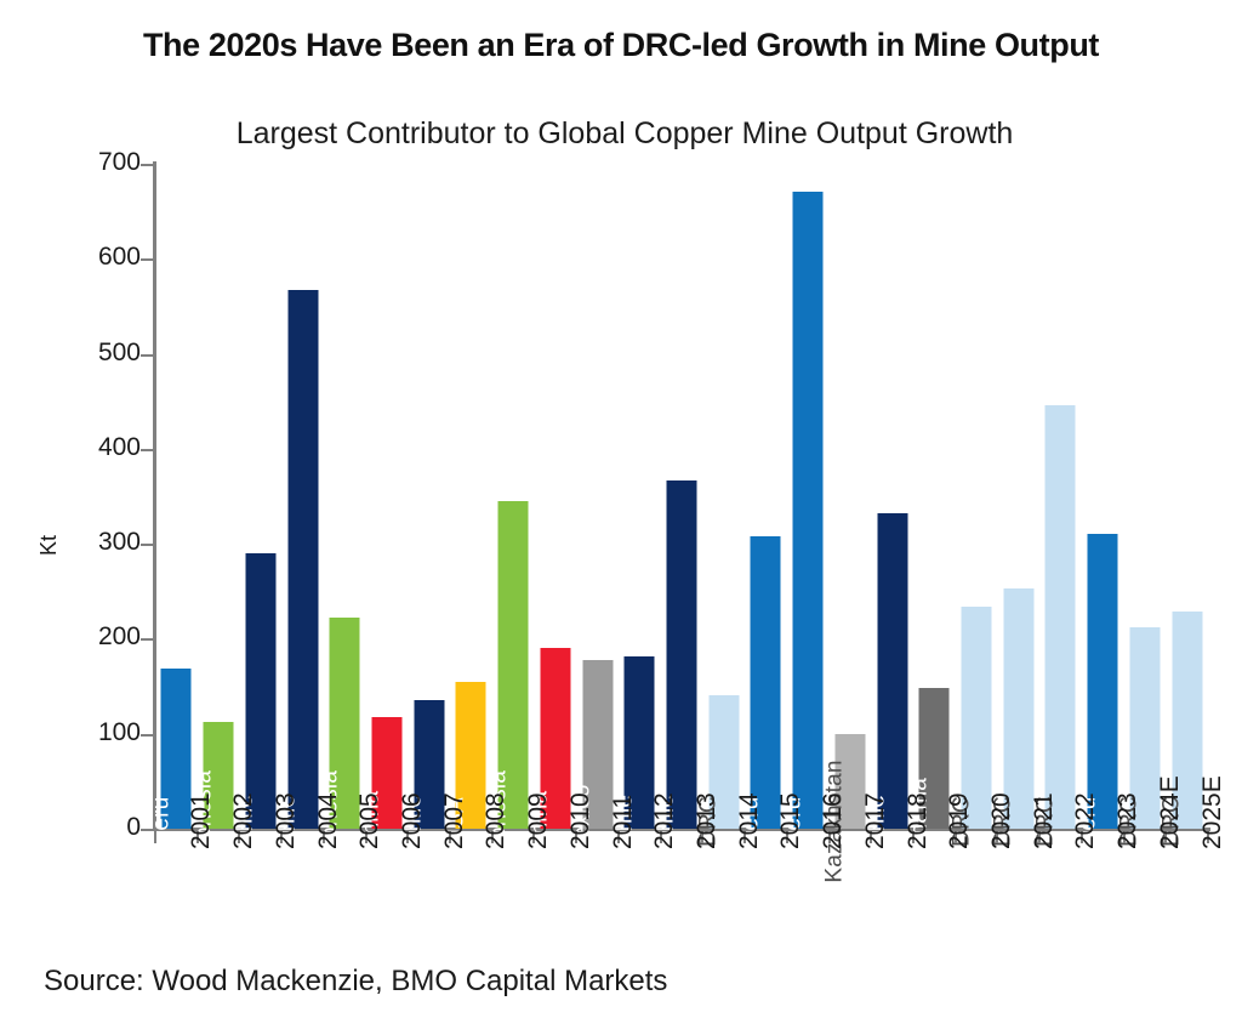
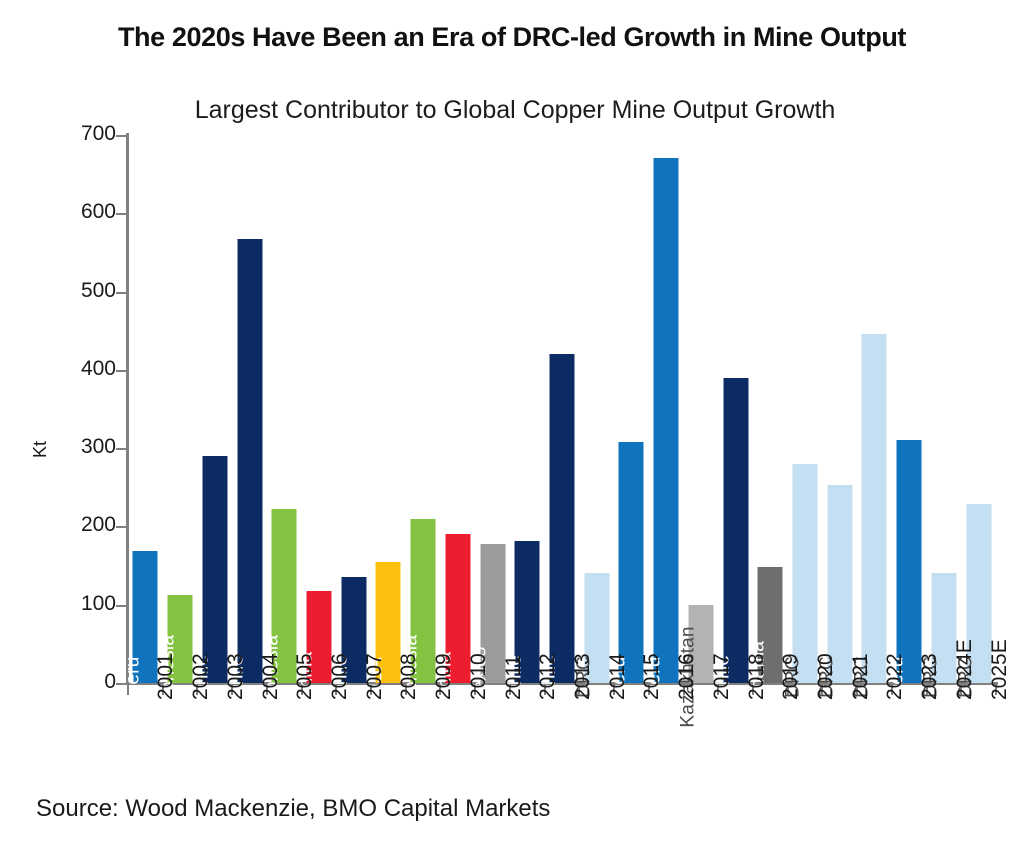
2009: 340 -> 210
2013: 370 -> 420
2018: 330 -> 390
2020: 230 -> 280
2024E: 210 -> 140
